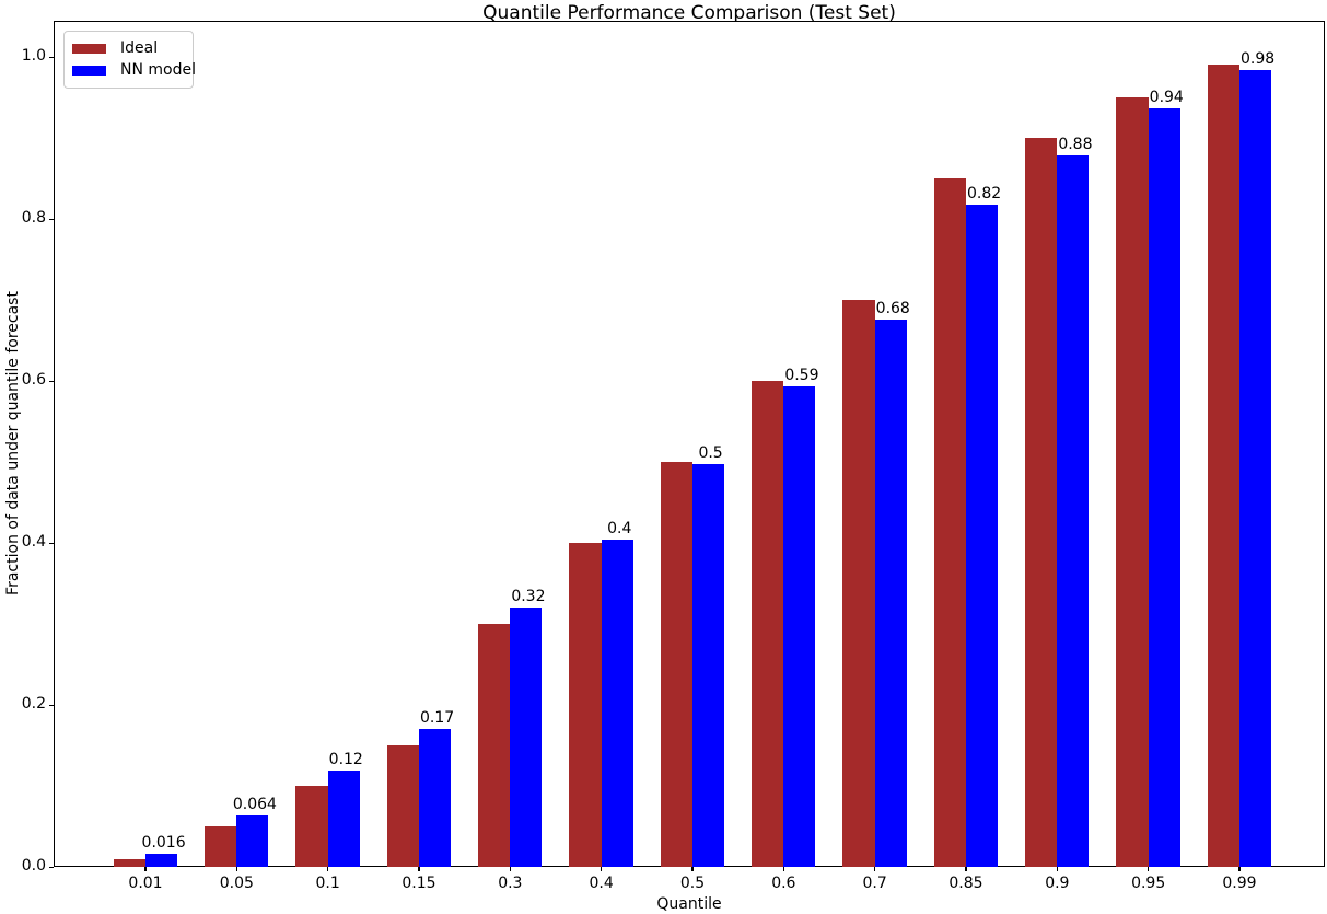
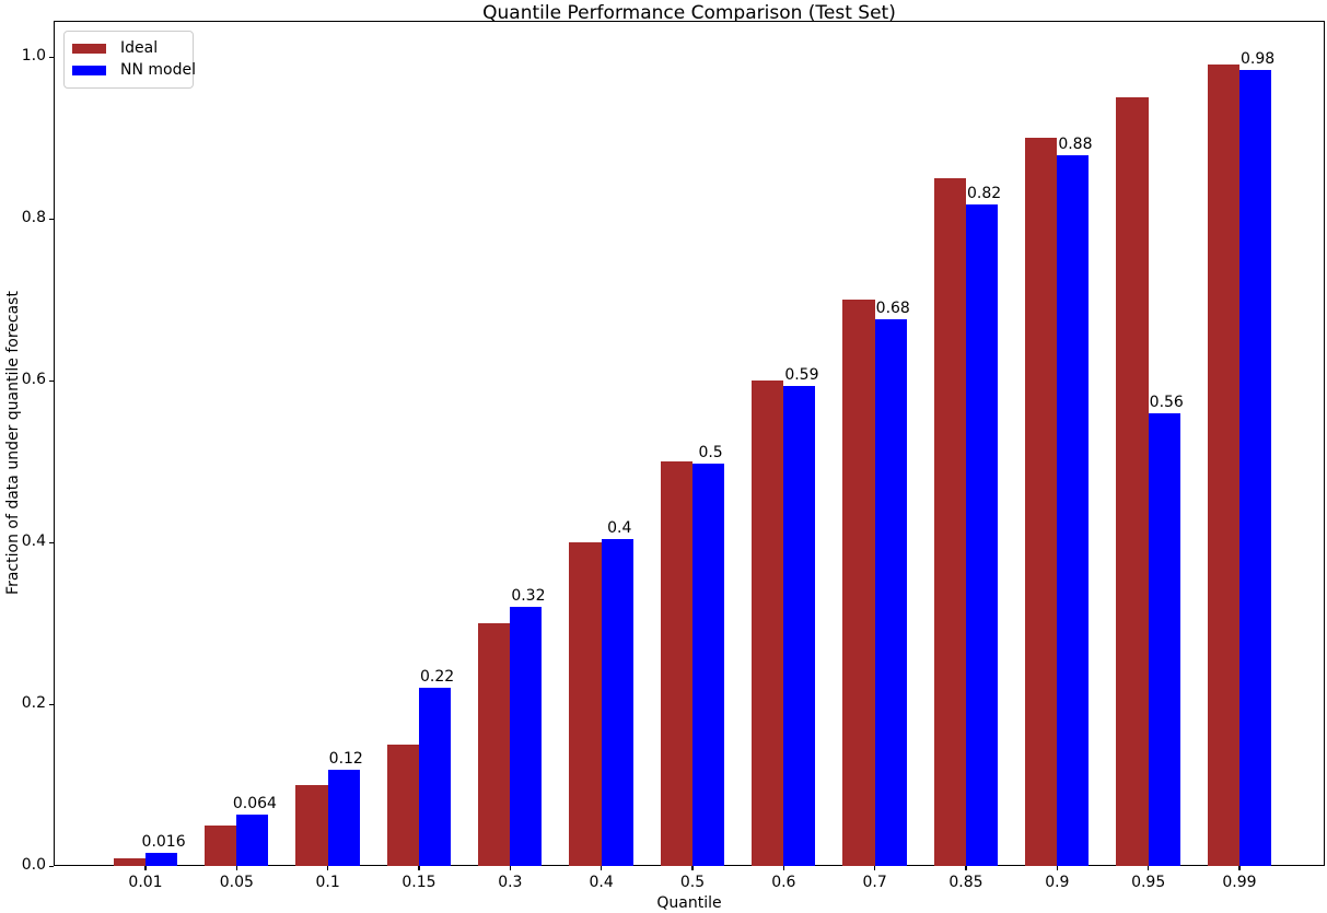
NN model/0.15: 0.17 -> 0.22
NN model/0.95: 0.94 -> 0.56
